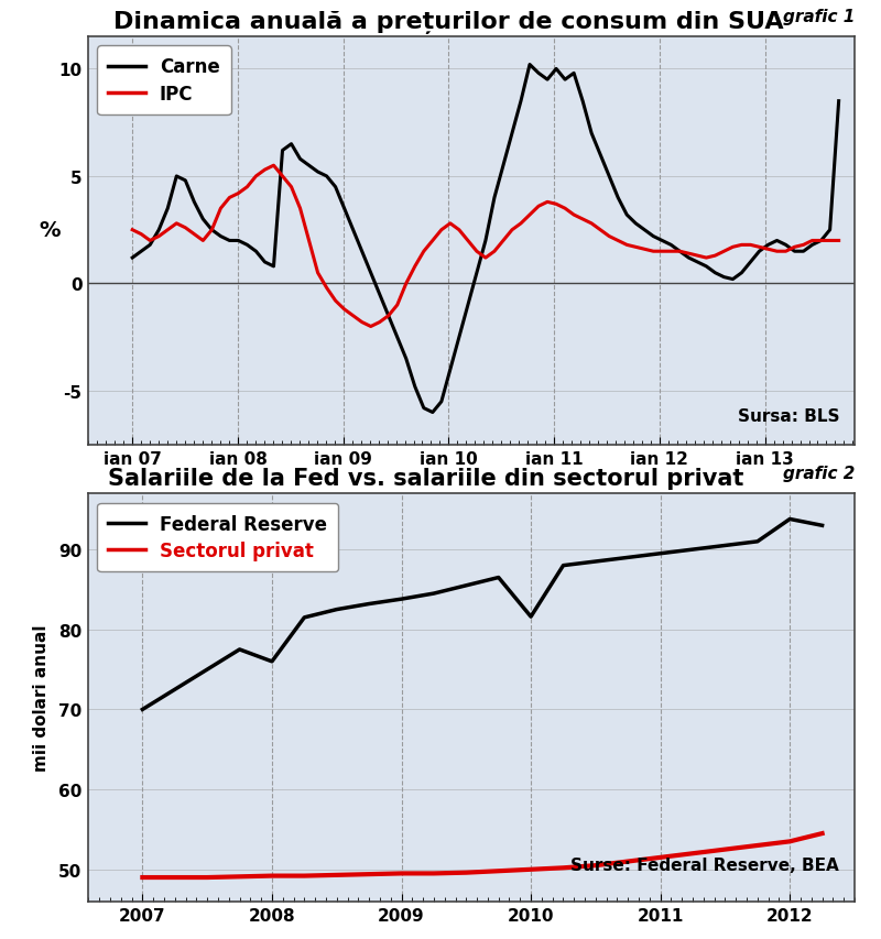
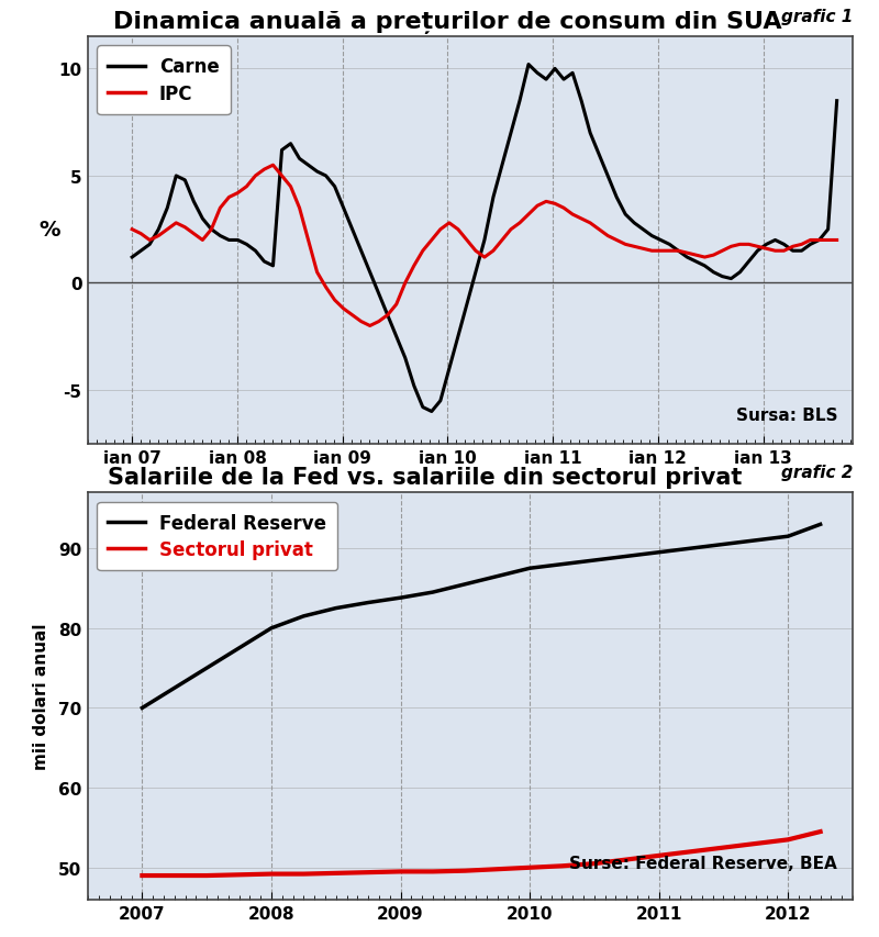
Salariile de la Fed vs. salariile din sectorul privat/Federal Reserve/2008: 76.0 -> 80.0
Salariile de la Fed vs. salariile din sectorul privat/Federal Reserve/2010: 81.6 -> 87.5
Salariile de la Fed vs. salariile din sectorul privat/Federal Reserve/2012: 93.8 -> 91.5
